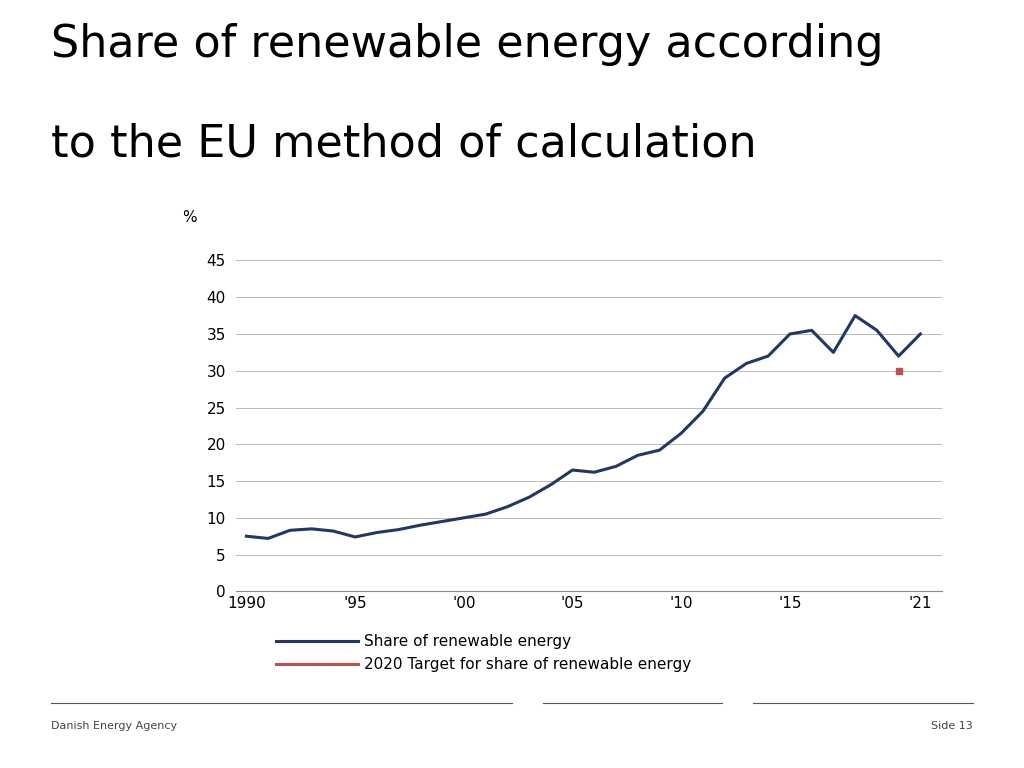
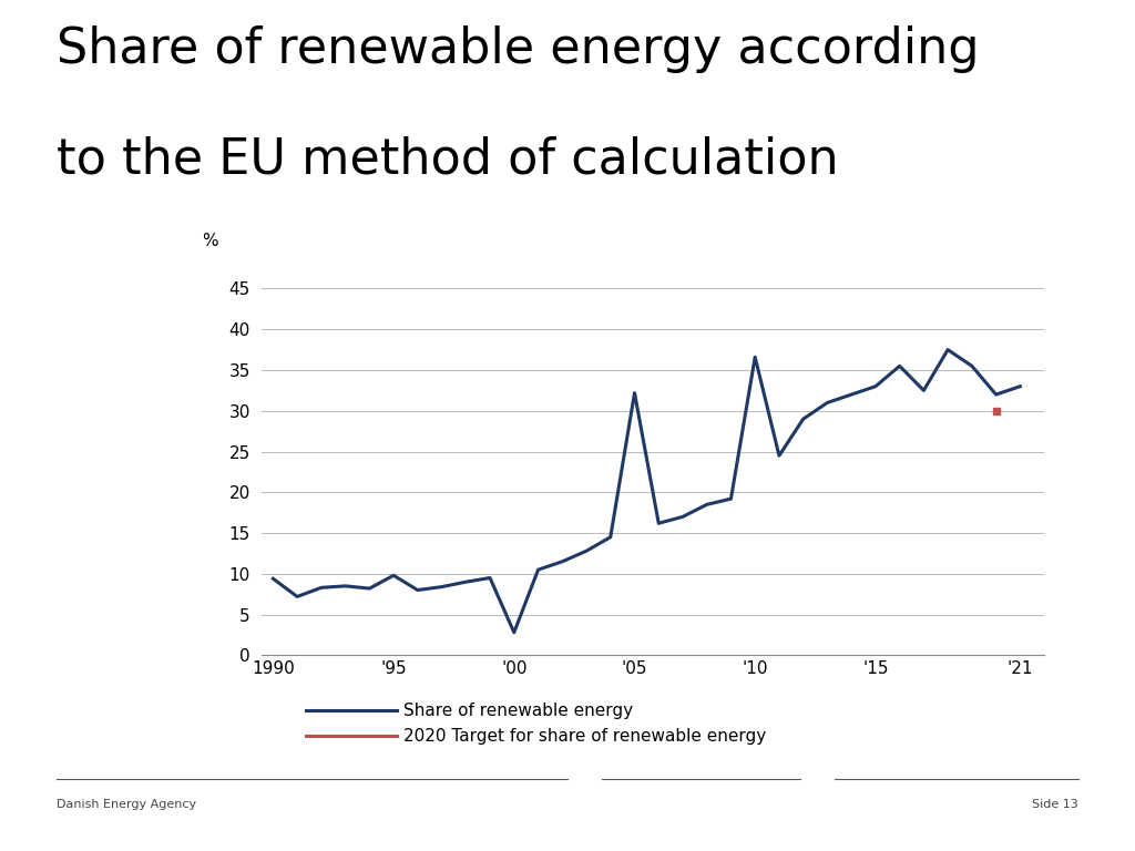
1990: 7.5 -> 9.4
'95: 7.4 -> 9.8
'00: 10.0 -> 2.8
'05: 16.5 -> 32.2
'10: 21.5 -> 36.6
'15: 35.0 -> 33.0
'21: 35.0 -> 33.0
